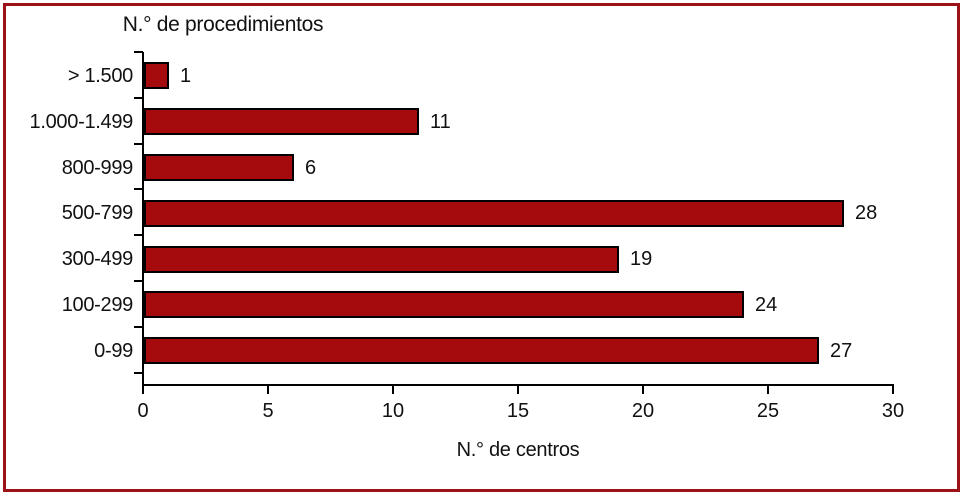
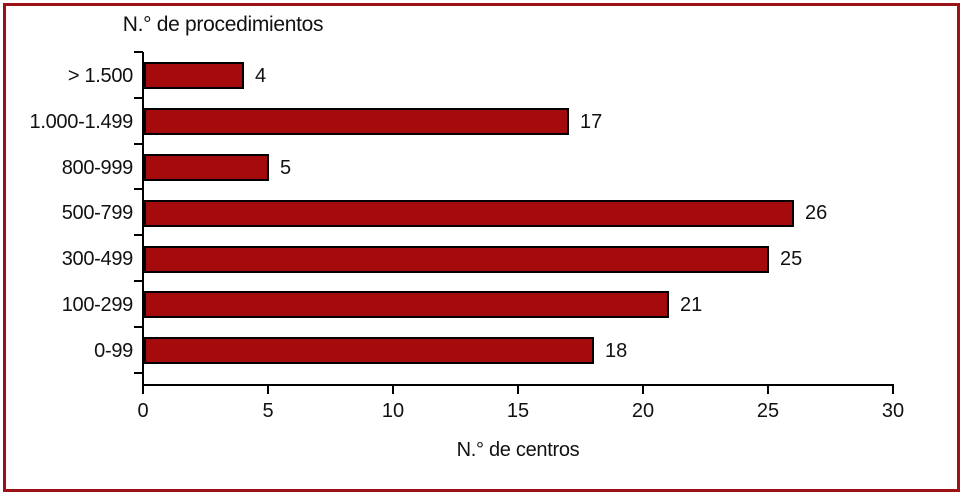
> 1.500: 1 -> 4
1.000-1.499: 11 -> 17
800-999: 6 -> 5
500-799: 28 -> 26
300-499: 19 -> 25
100-299: 24 -> 21
0-99: 27 -> 18
